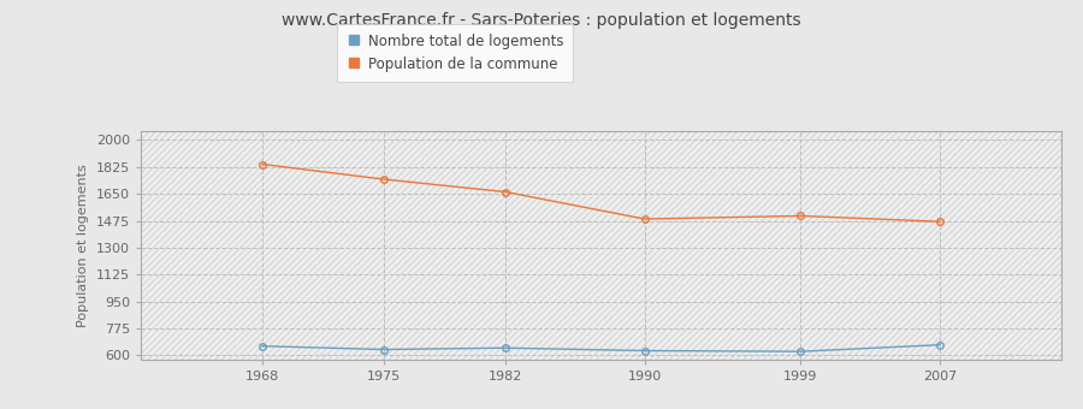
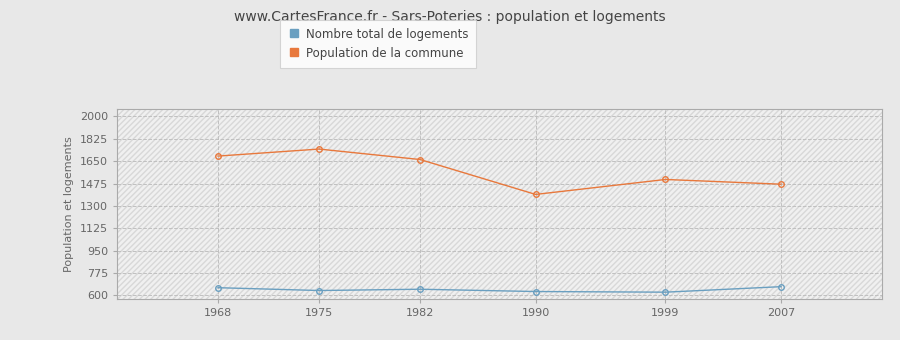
Population de la commune/1968: 1840 -> 1690
Population de la commune/1990: 1490 -> 1390
